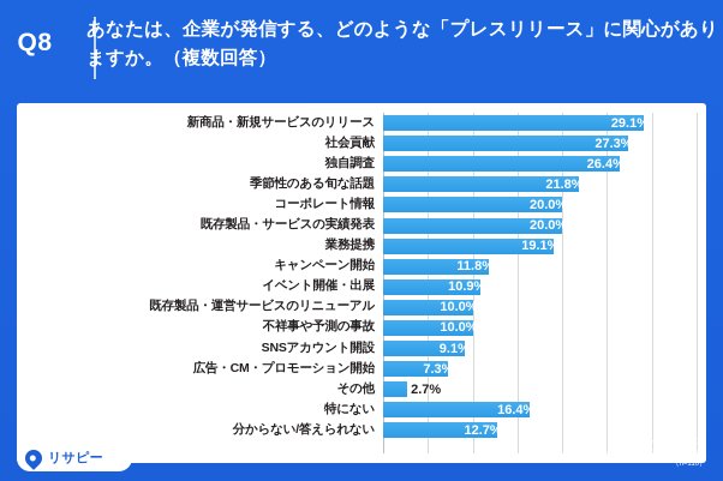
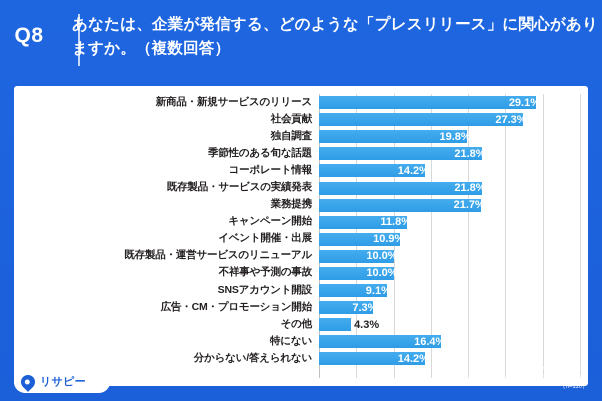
独自調査: 26.4% -> 19.8%
コーポレート情報: 20.0% -> 14.2%
既存製品・サービスの実績発表: 20.0% -> 21.8%
業務提携: 19.1% -> 21.7%
その他: 2.7% -> 4.3%
分からない/答えられない: 12.7% -> 14.2%
